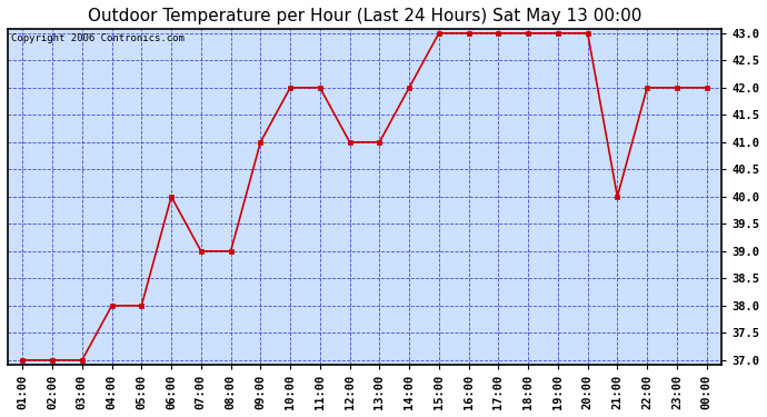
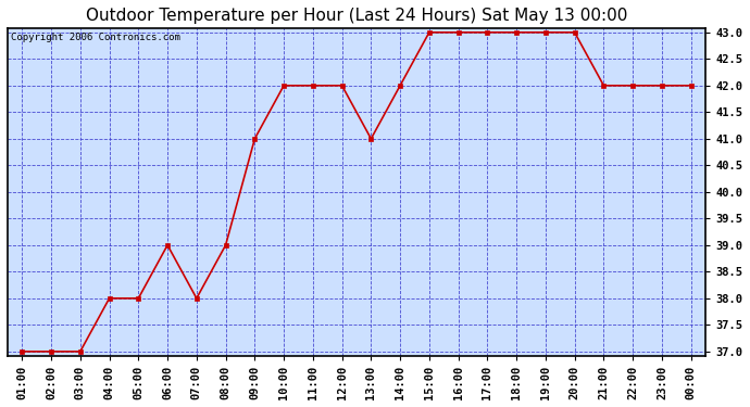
06:00: 40 -> 39
07:00: 39 -> 38
12:00: 41 -> 42
21:00: 40 -> 42
